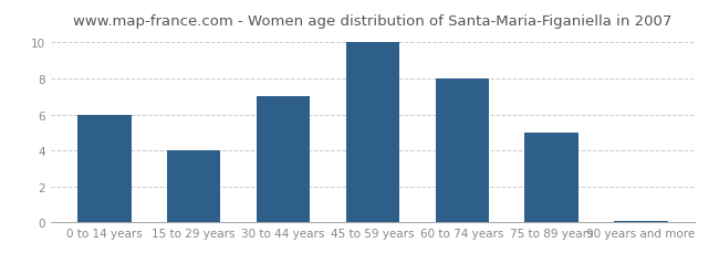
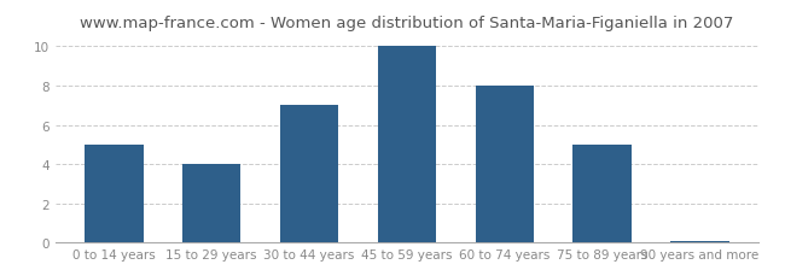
0 to 14 years: 6.0 -> 5.0
